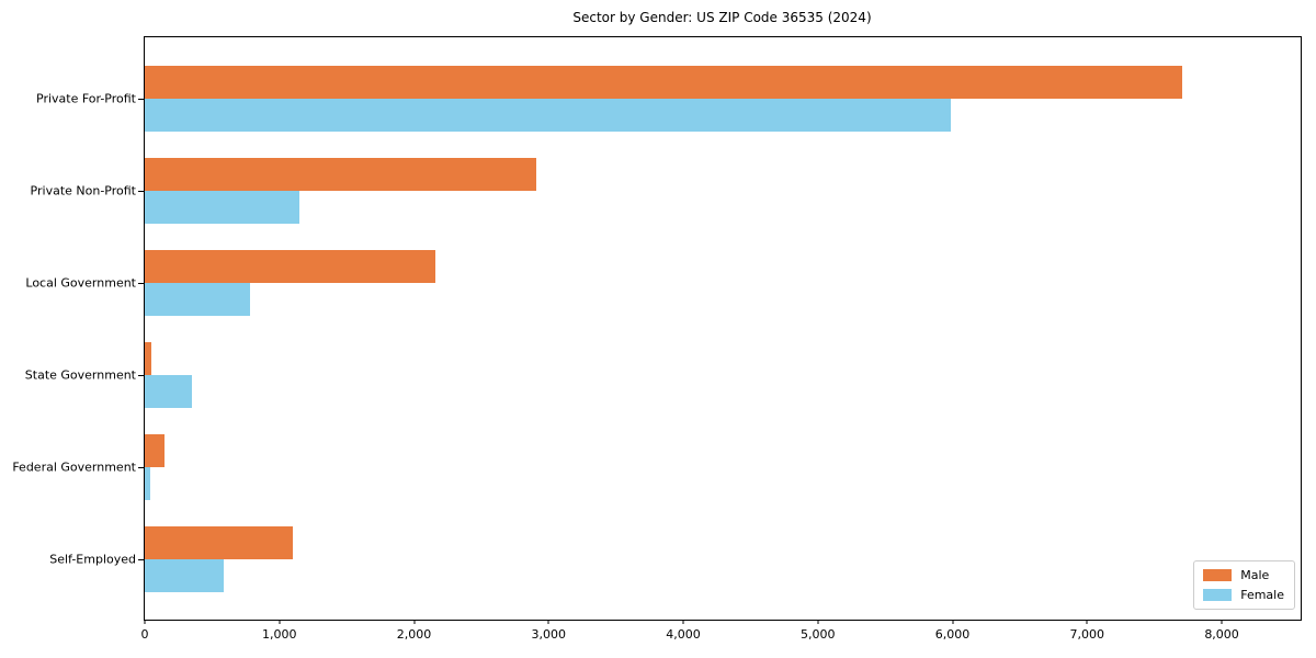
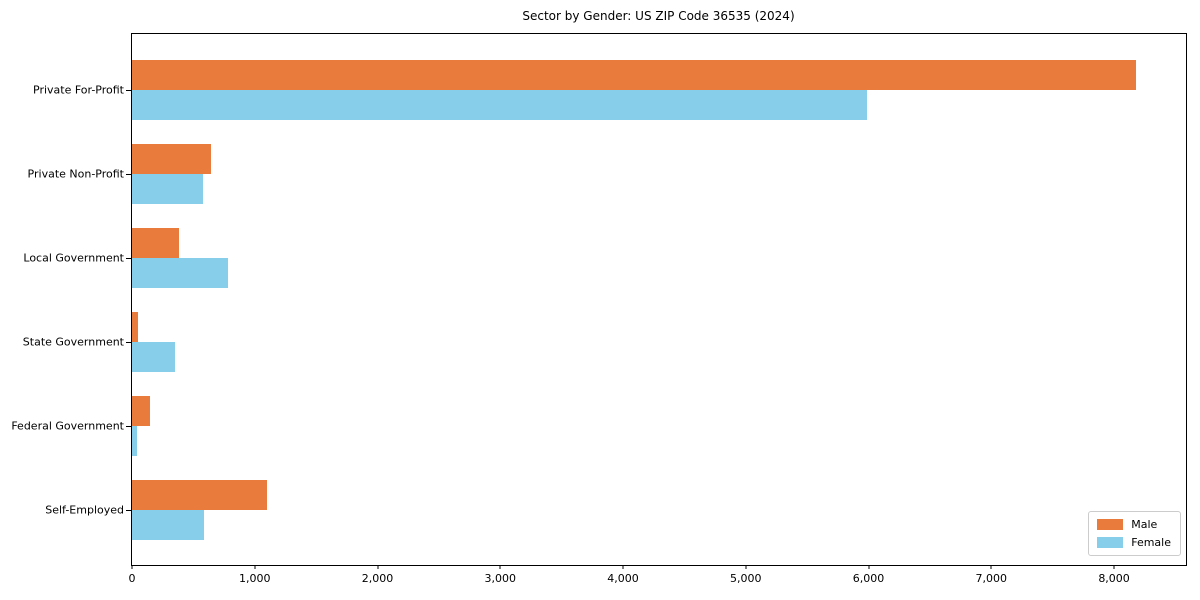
Male/Private For-Profit: 7710 -> 8180
Male/Private Non-Profit: 2910 -> 640
Female/Private Non-Profit: 1150 -> 580
Male/Local Government: 2160 -> 380
